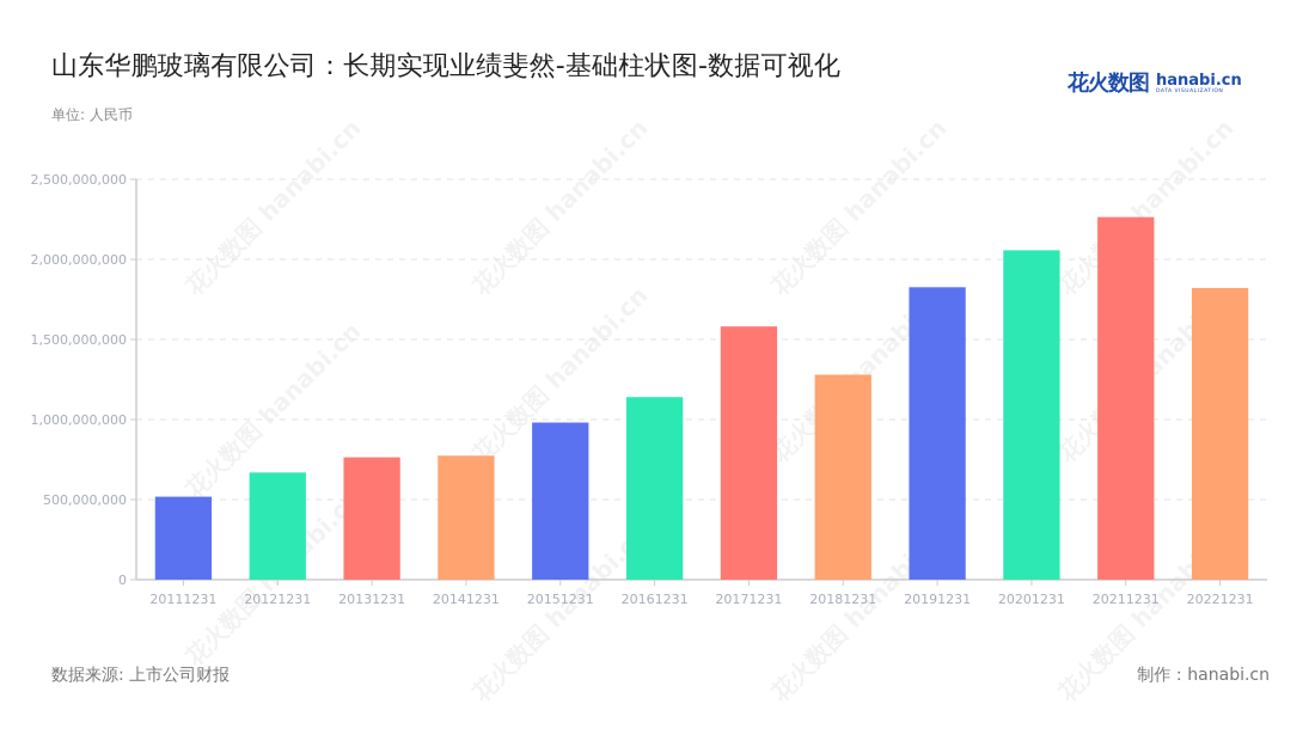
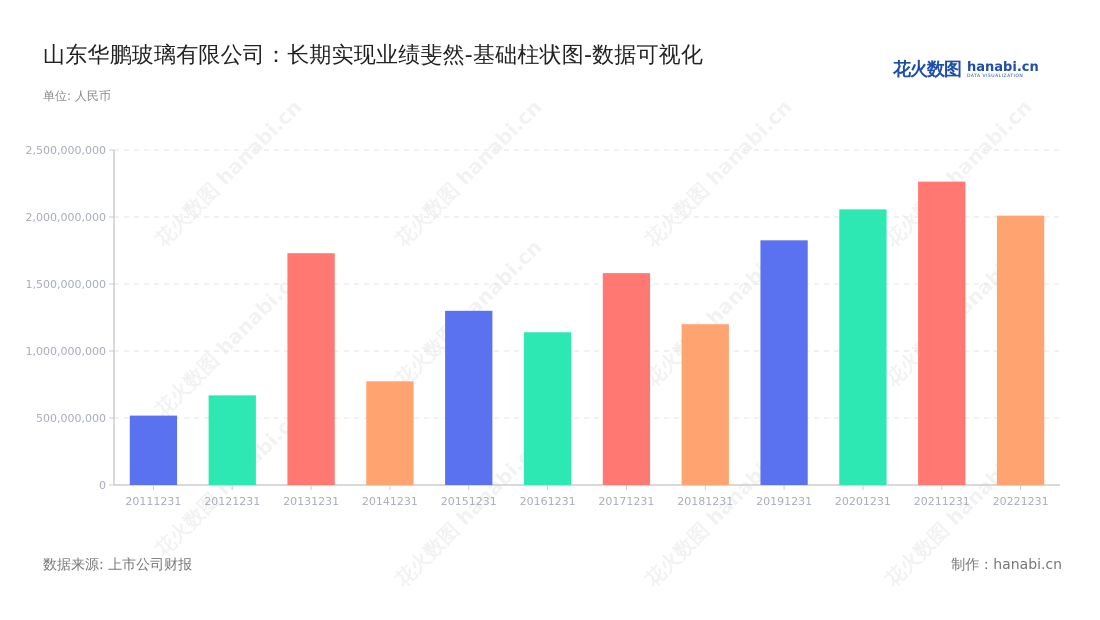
20131231: 760000000 -> 1730000000
20151231: 980000000 -> 1300000000
20181231: 1280000000 -> 1200000000
20221231: 1820000000 -> 2010000000
